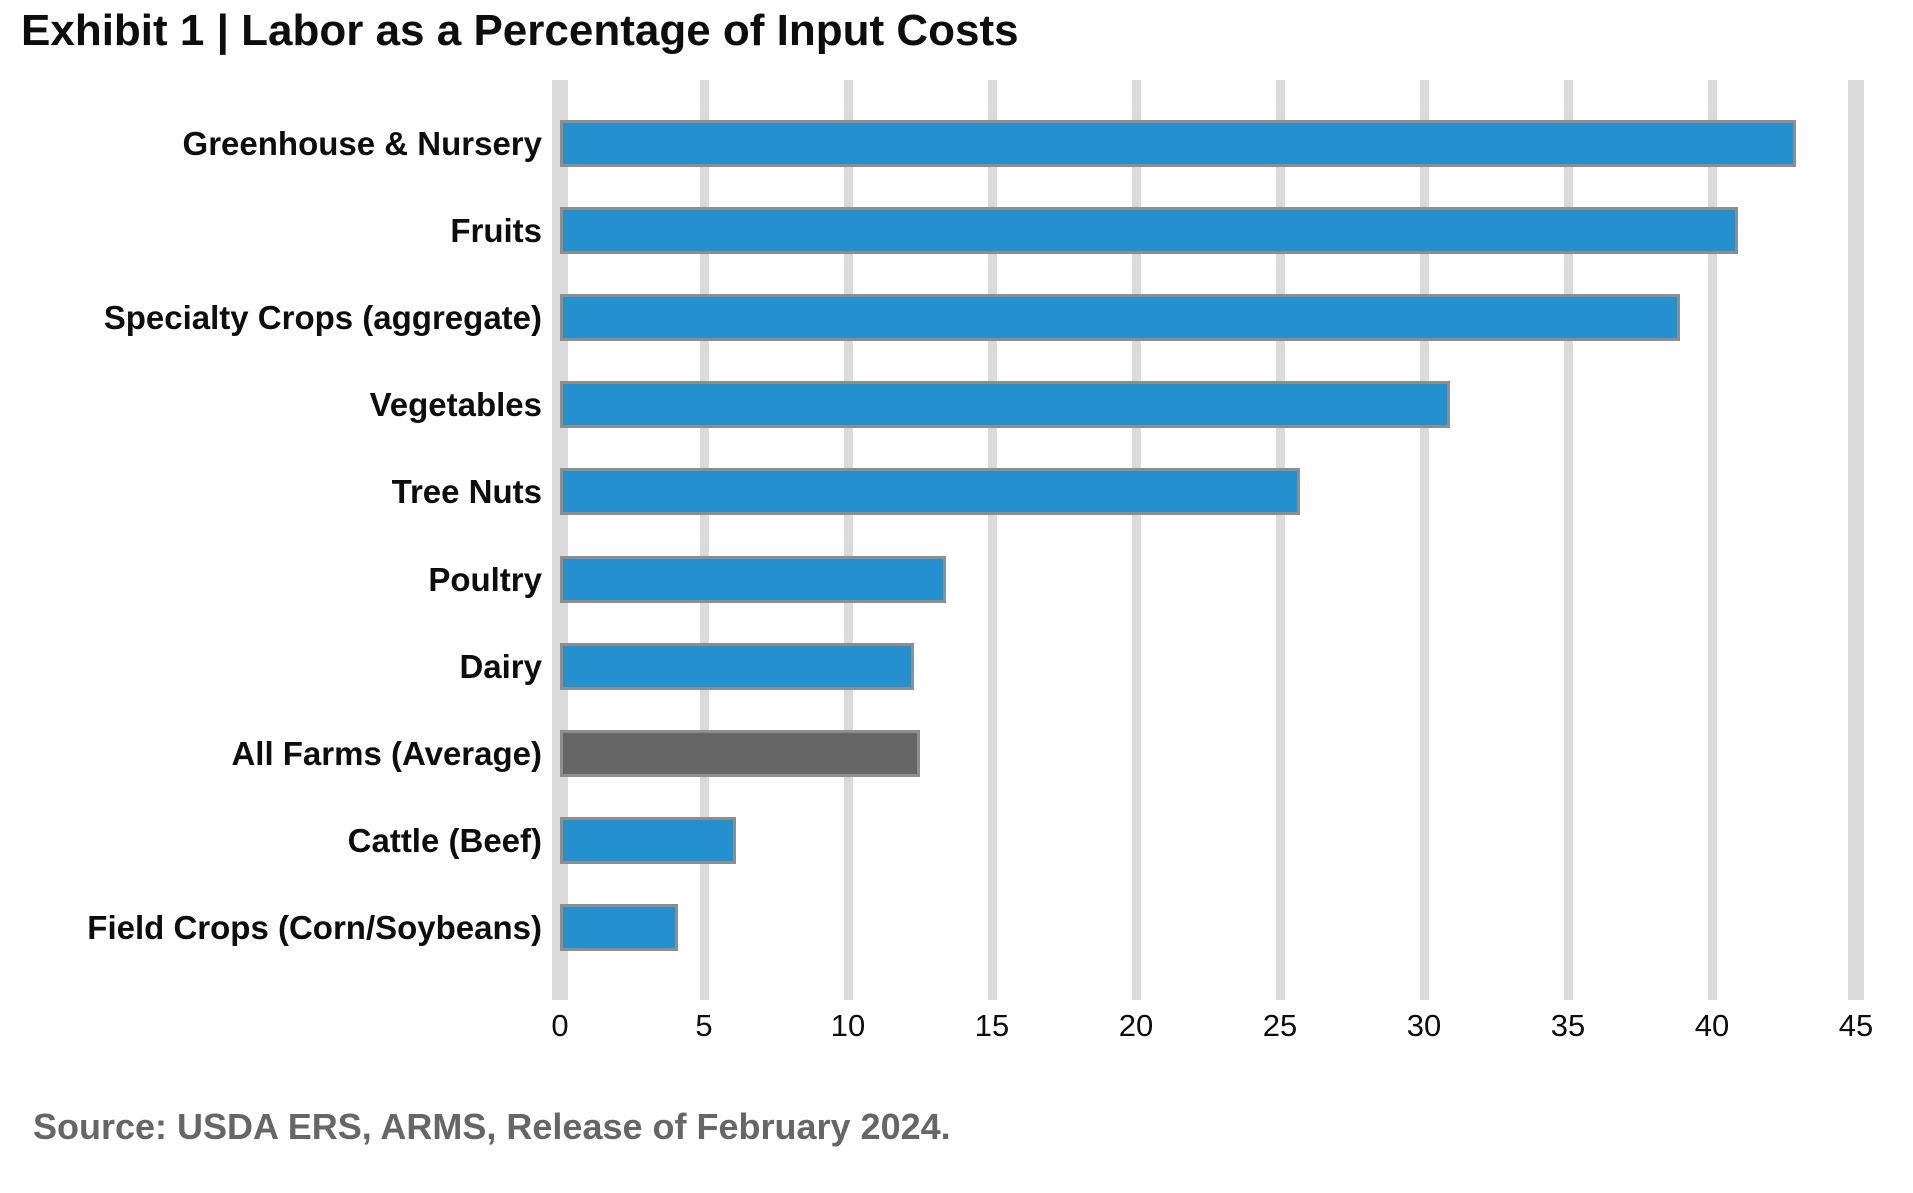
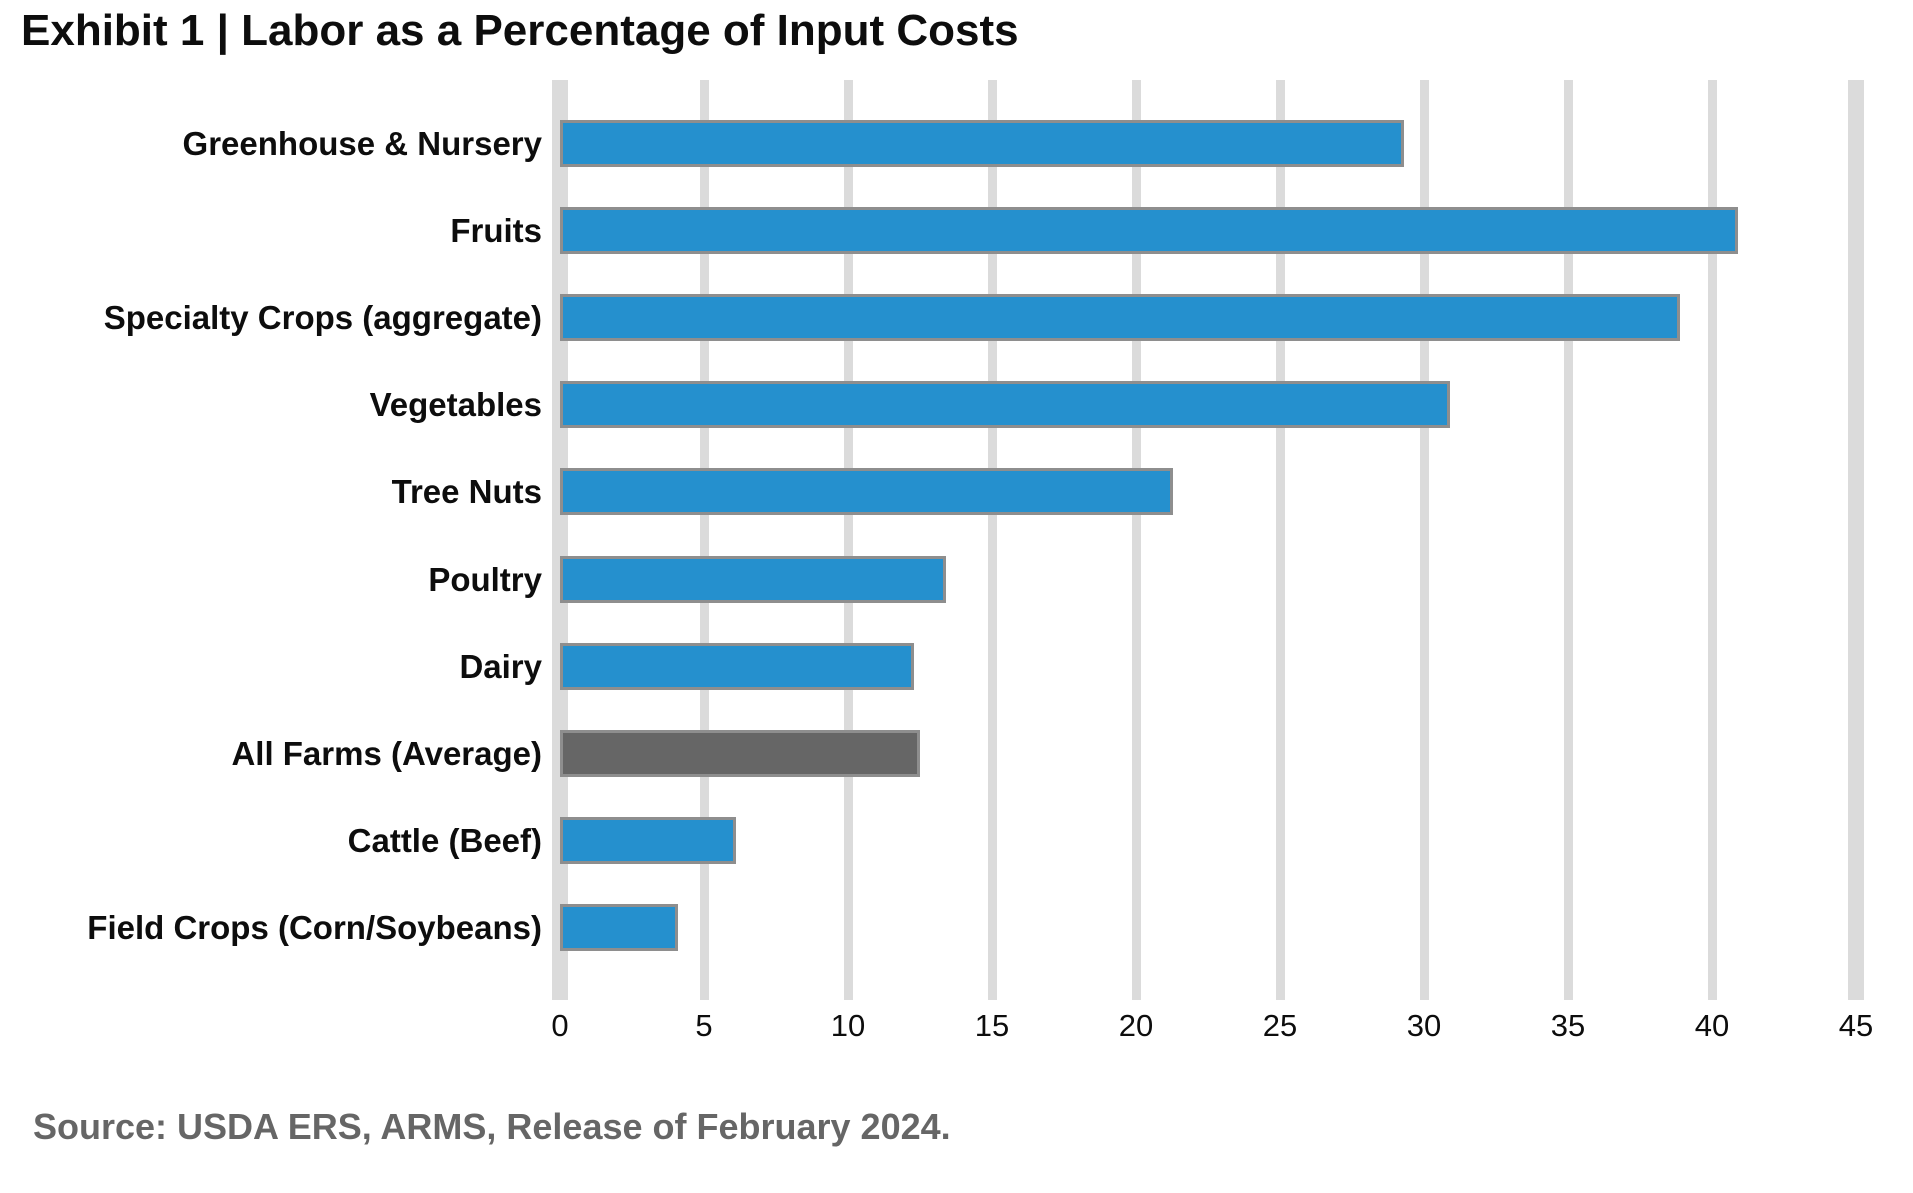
Greenhouse & Nursery: 42.9 -> 29.3
Tree Nuts: 25.7 -> 21.3
